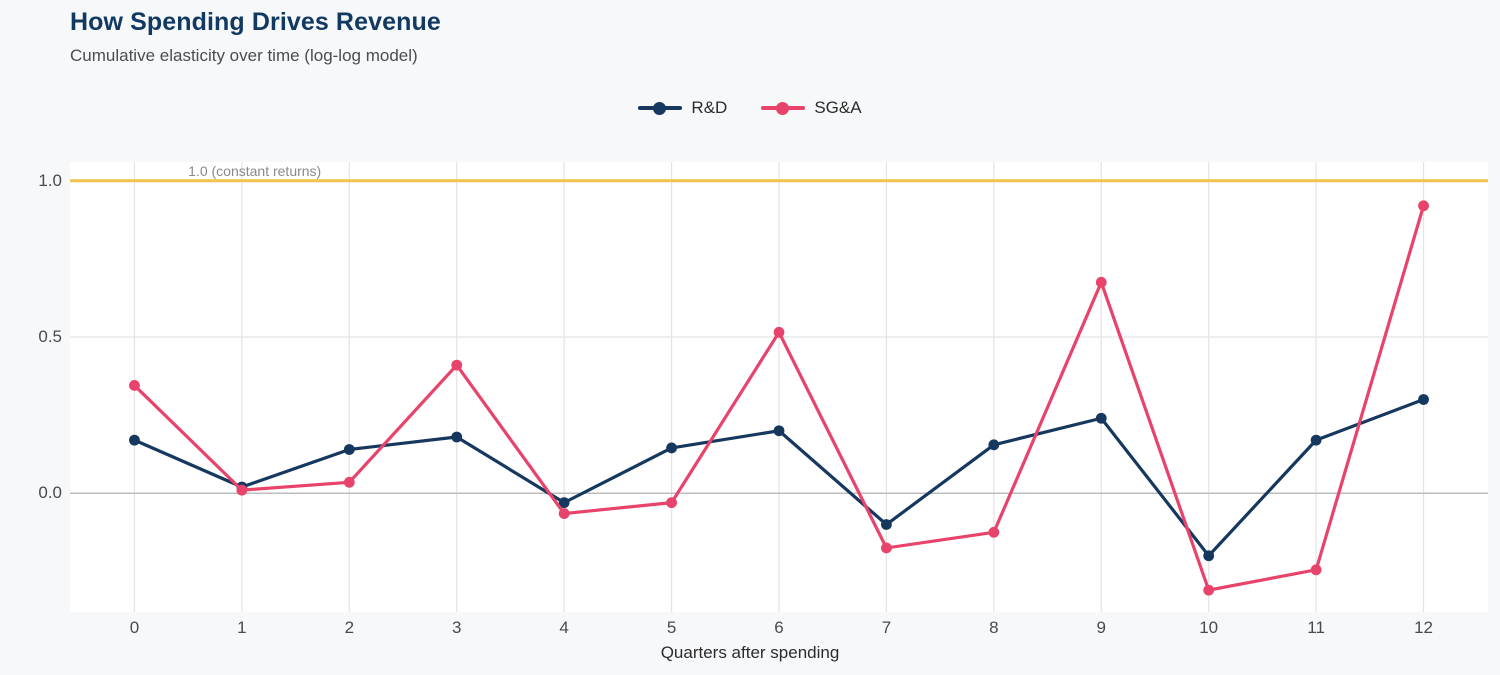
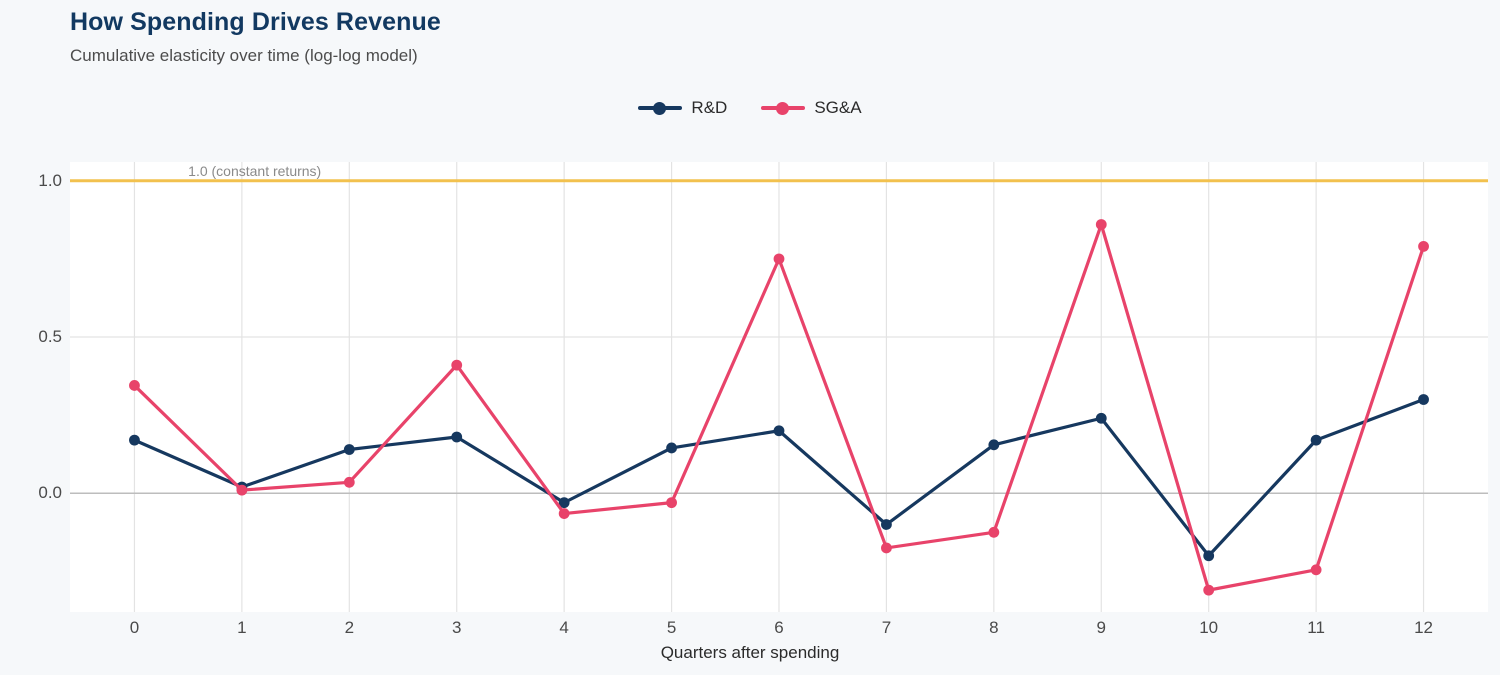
SG&A/6: 0.52 -> 0.75
SG&A/9: 0.68 -> 0.86
SG&A/12: 0.92 -> 0.79
